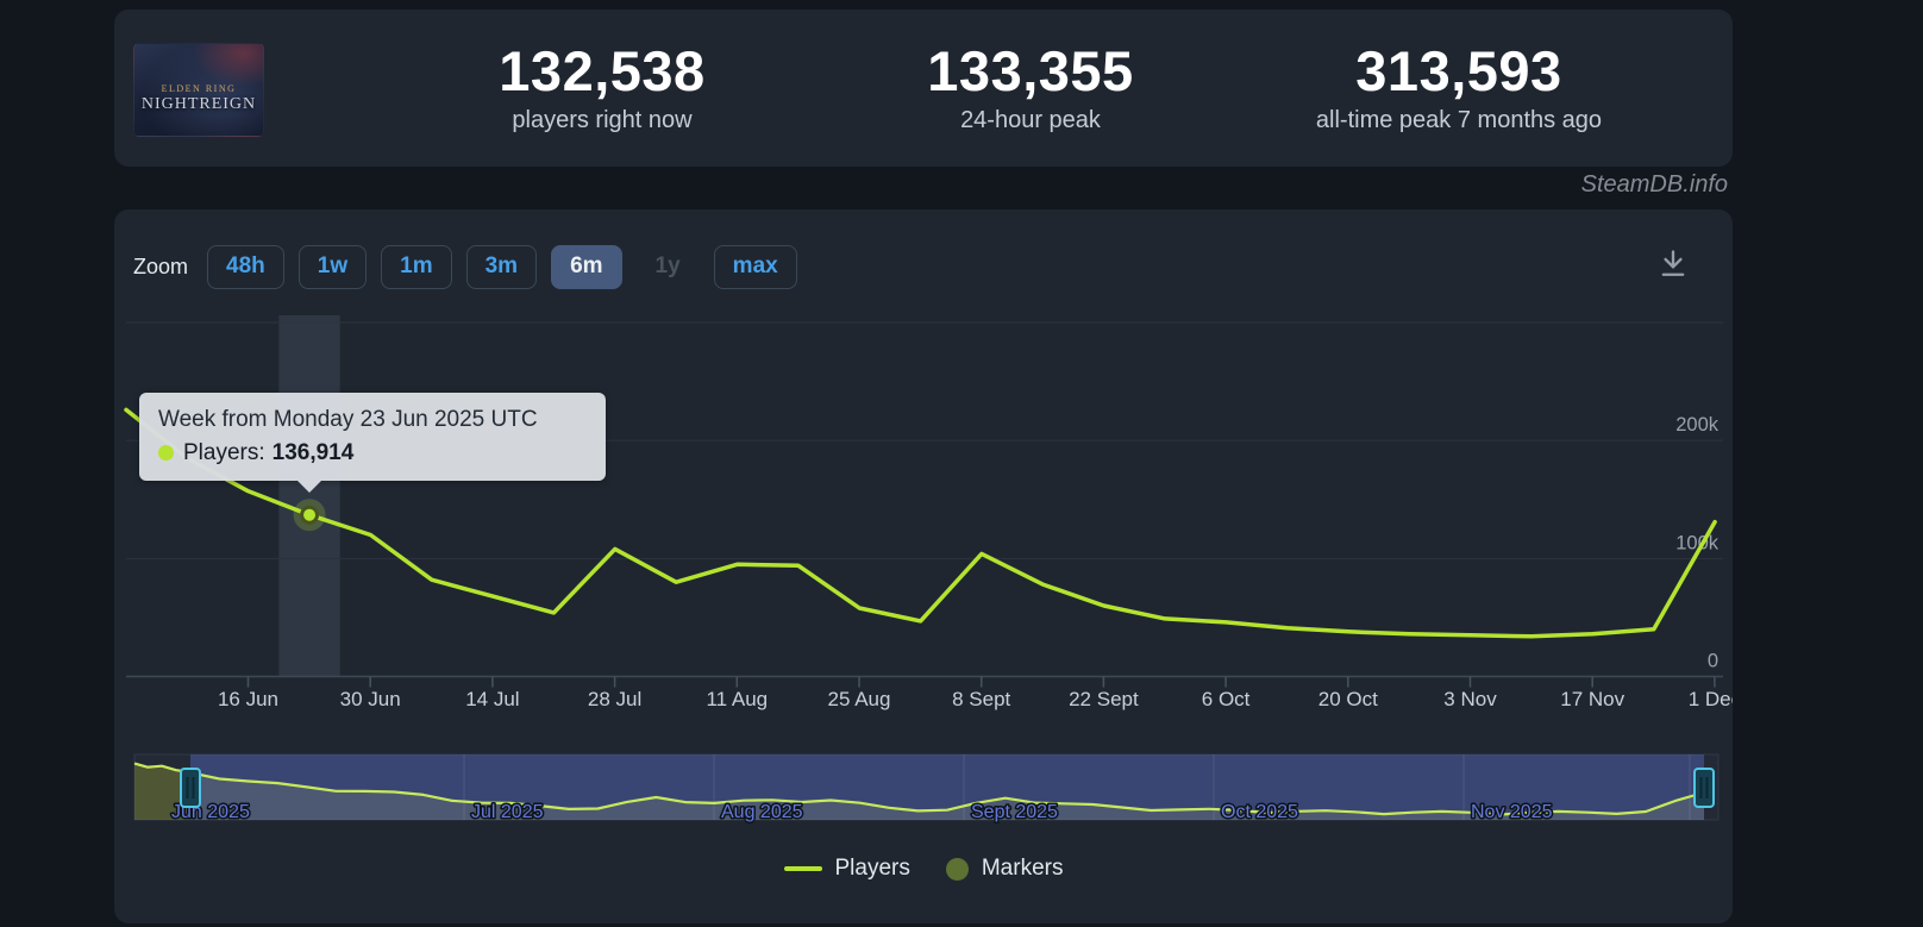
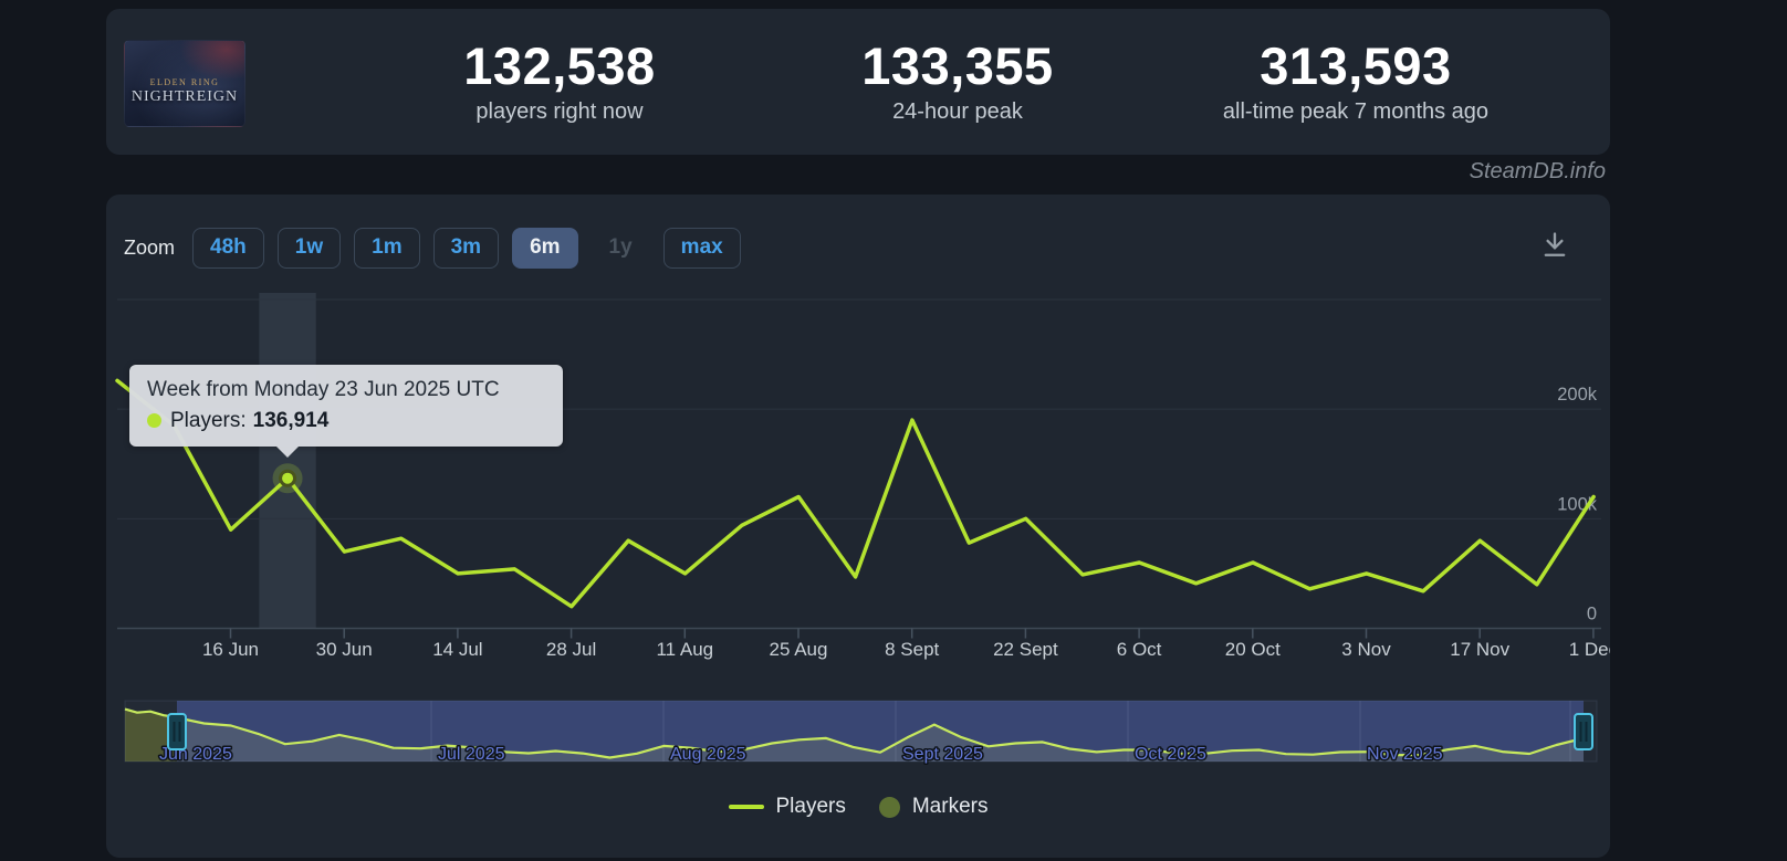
16 Jun: 160k -> 90k
30 Jun: 120k -> 70k
14 Jul: 70k -> 50k
28 Jul: 110k -> 20k
11 Aug: 100k -> 50k
25 Aug: 60k -> 120k
8 Sept: 100k -> 190k
22 Sept: 60k -> 100k
6 Oct: 50k -> 60k
20 Oct: 40k -> 60k
3 Nov: 40k -> 50k
17 Nov: 40k -> 80k
1 Dec: 130k -> 120k
